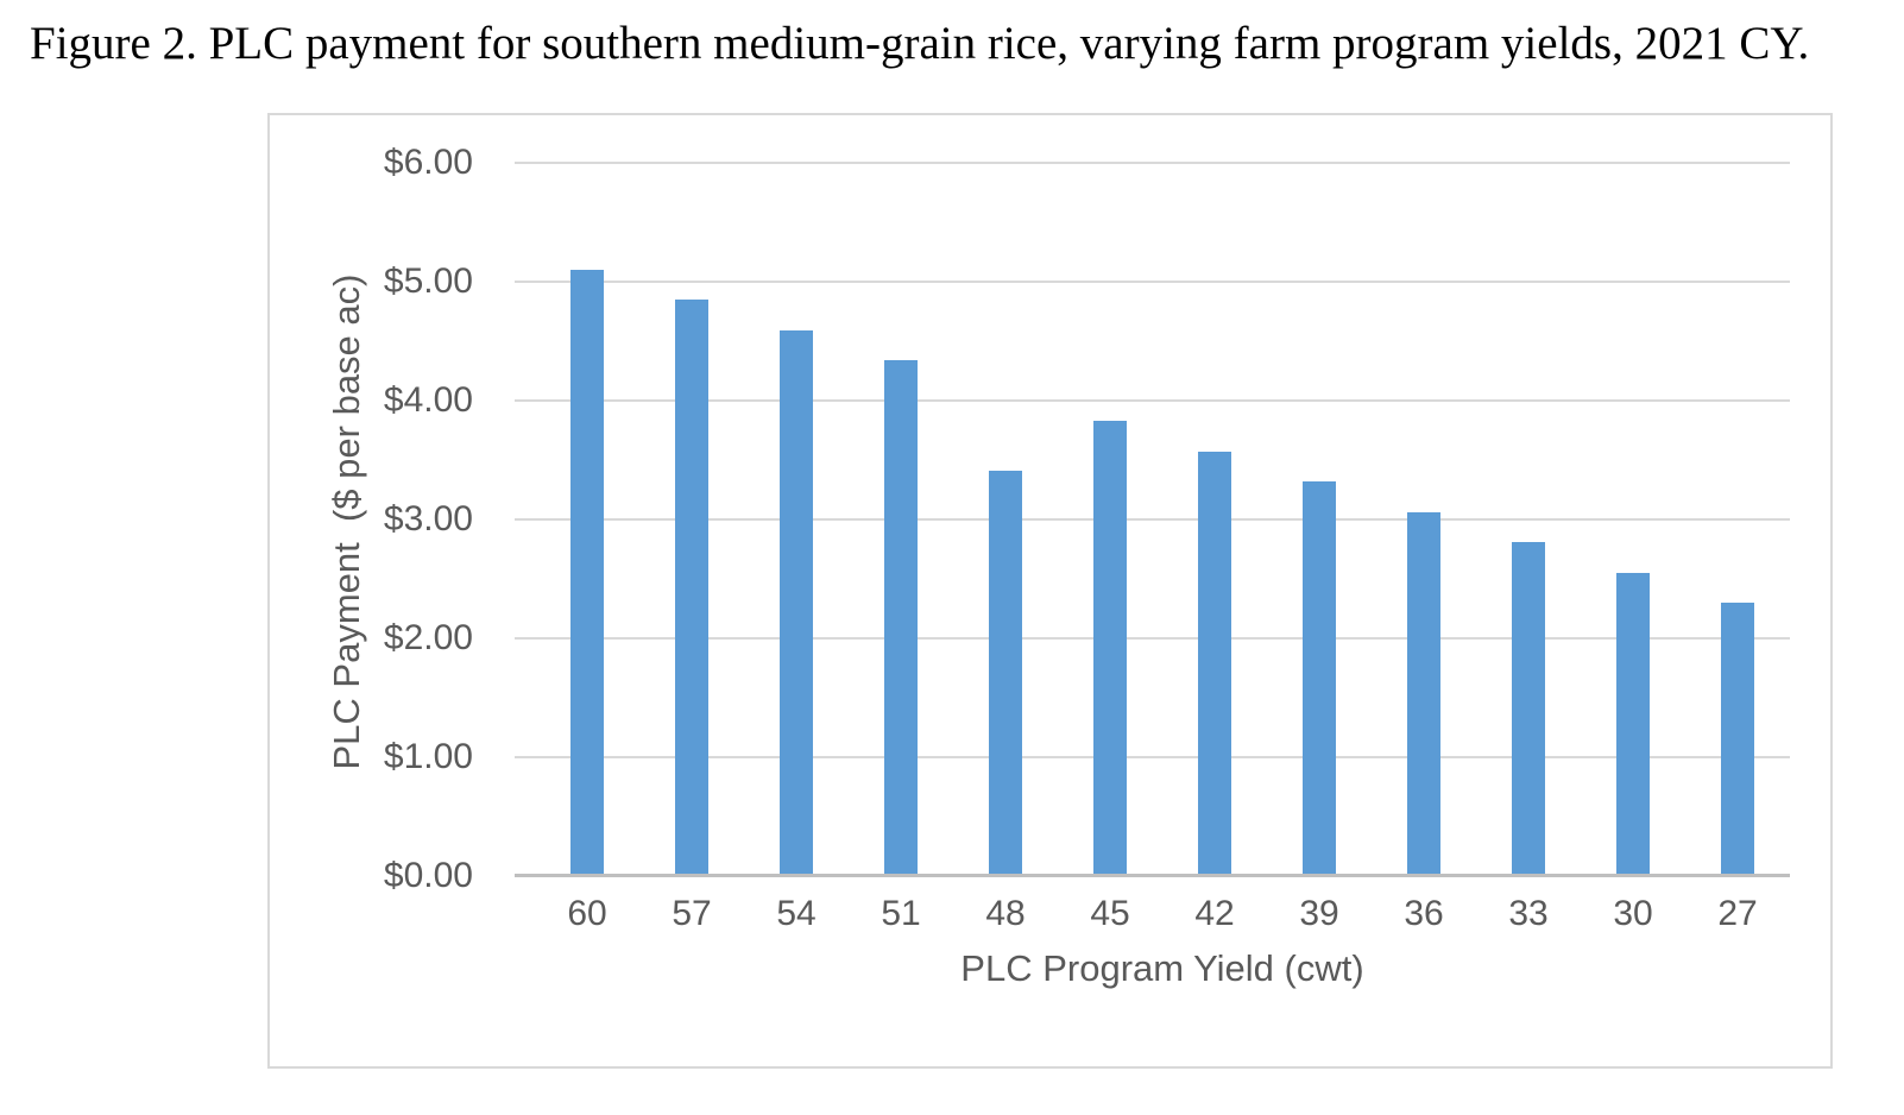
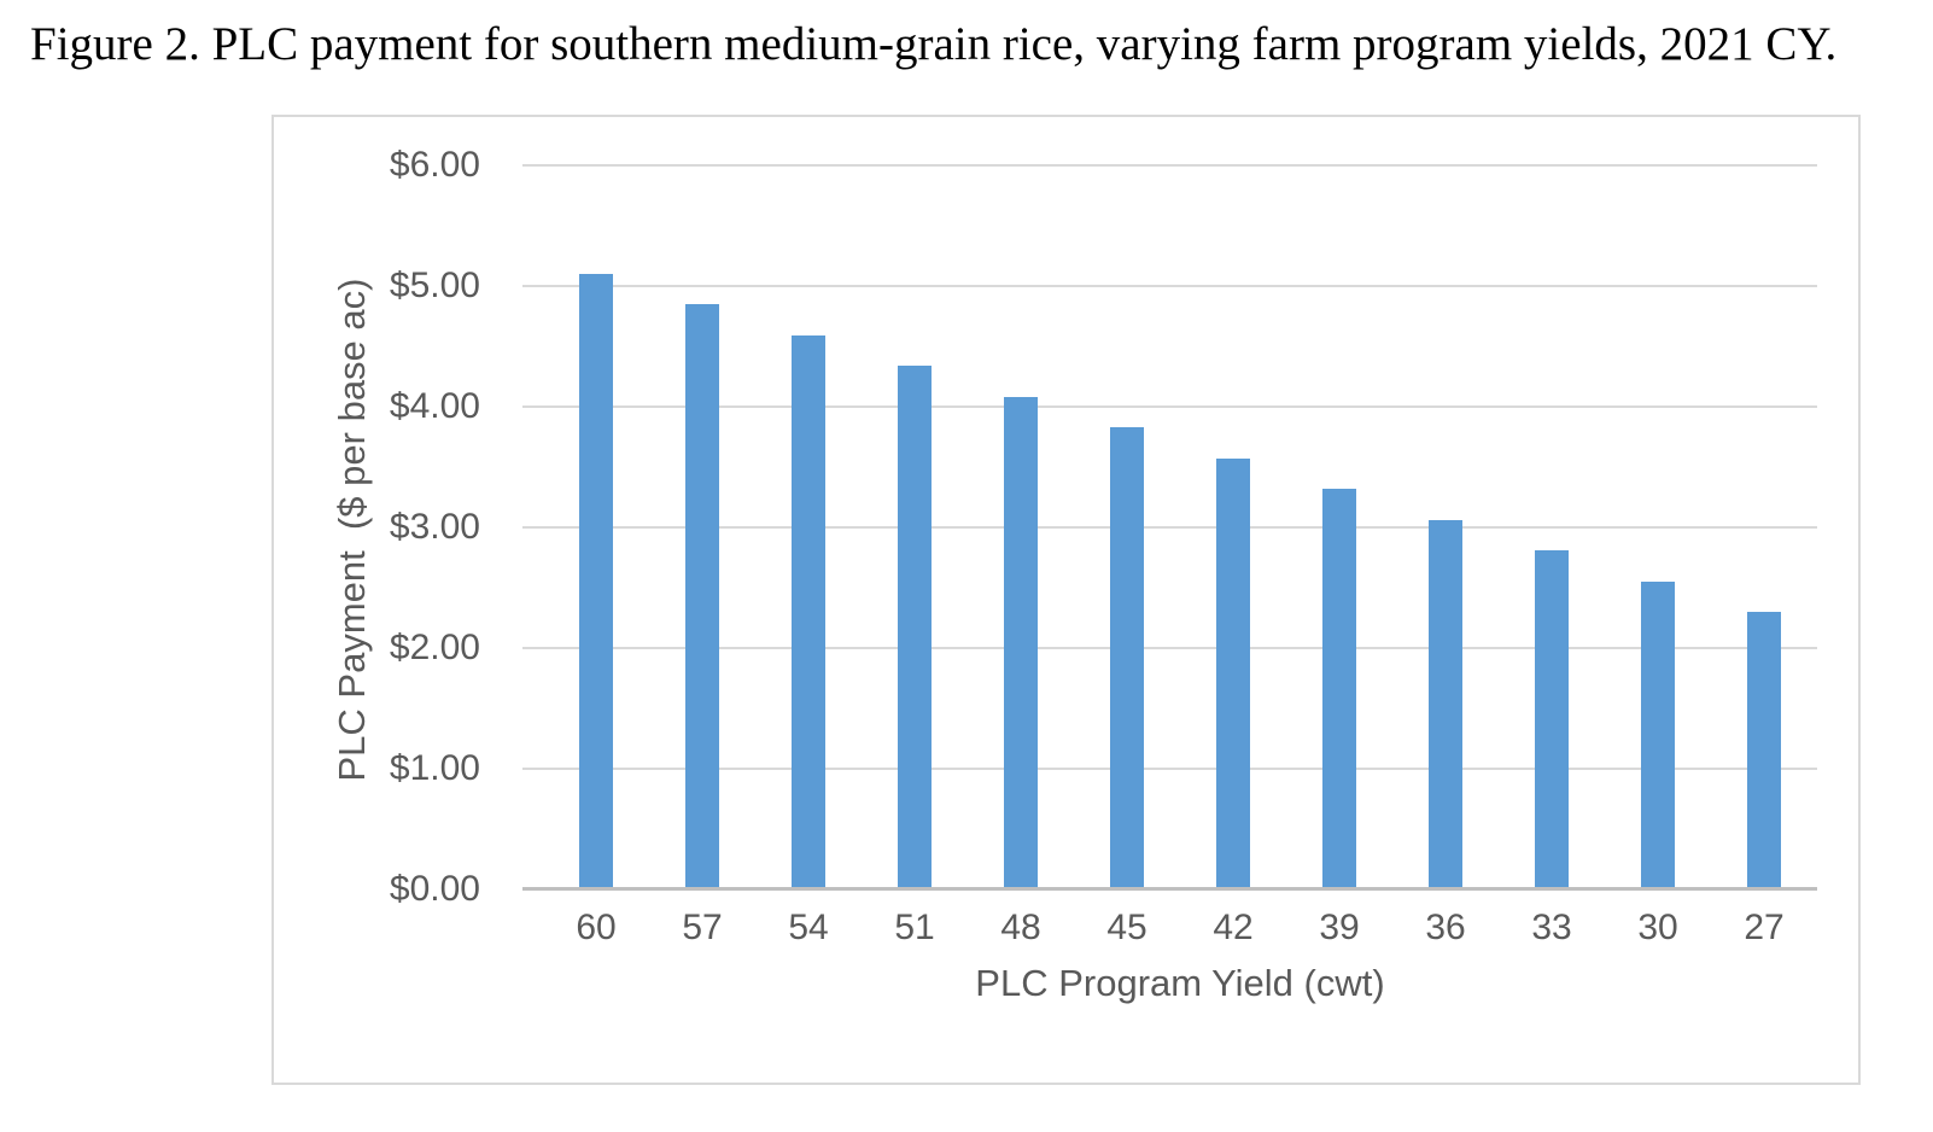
48: $3.41 -> $4.08
